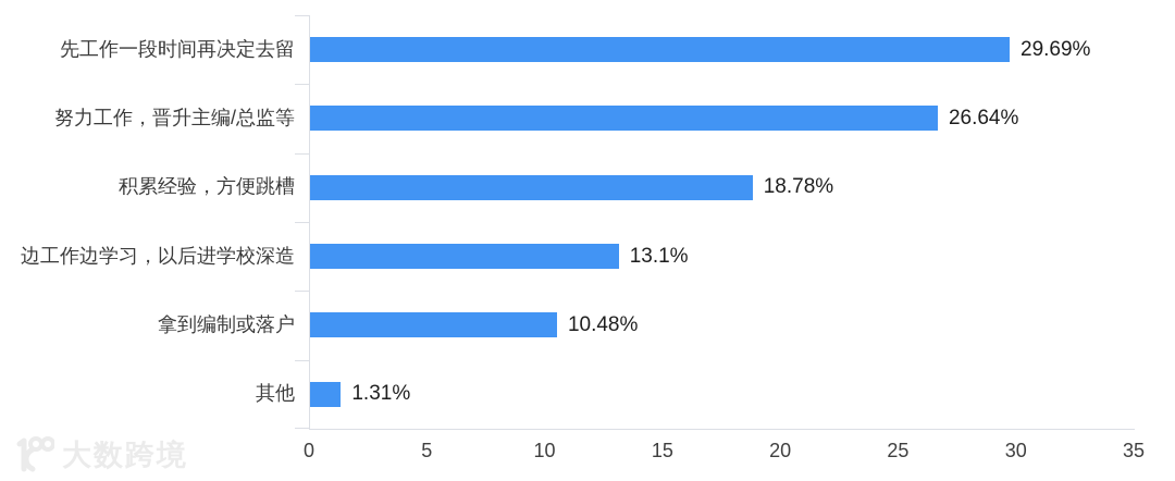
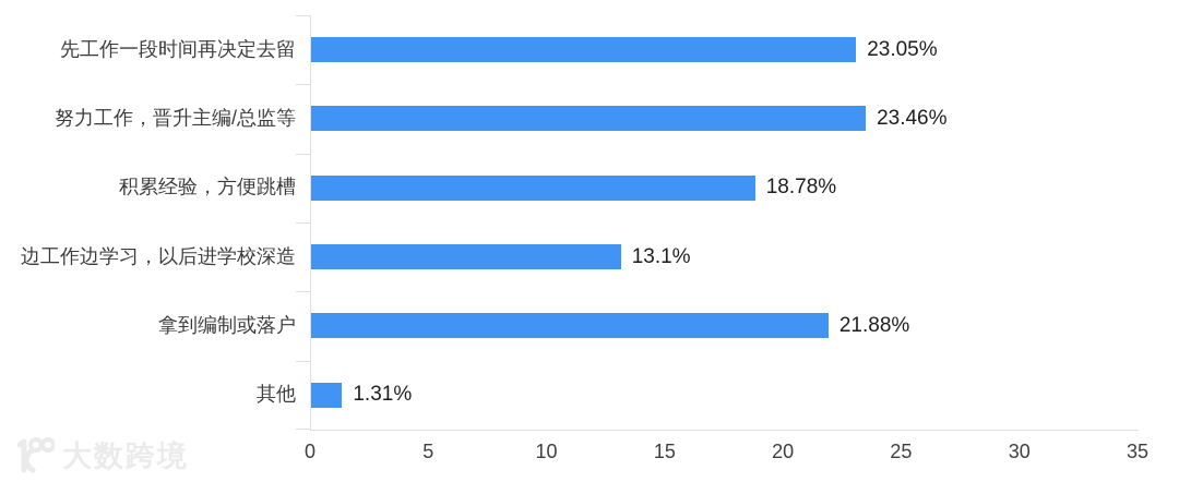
先工作一段时间再决定去留: 29.69% -> 23.05%
努力工作，晋升主编/总监等: 26.64% -> 23.46%
拿到编制或落户: 10.48% -> 21.88%
